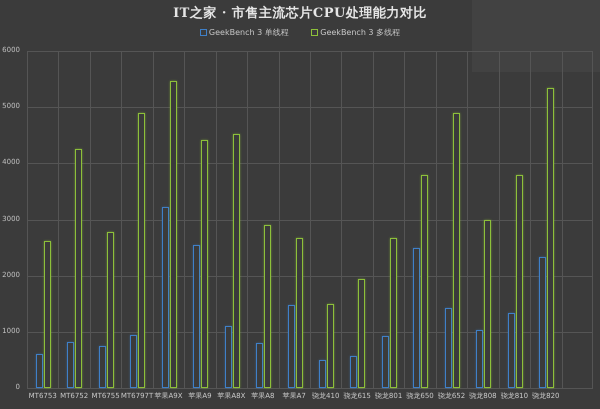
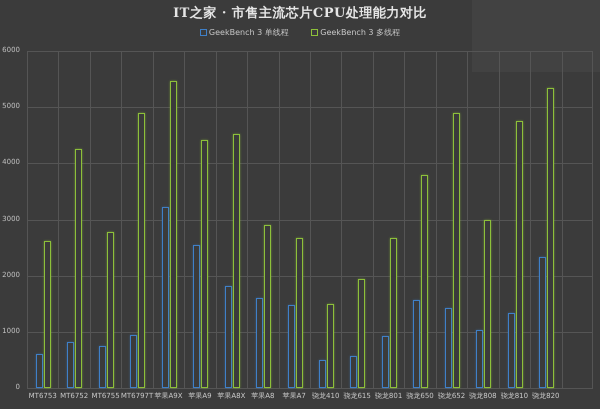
GeekBench 3 单线程/苹果A8X: 1100 -> 1800
GeekBench 3 单线程/苹果A8: 800 -> 1600
GeekBench 3 单线程/骁龙650: 2500 -> 1600
GeekBench 3 多线程/骁龙810: 3800 -> 4800
